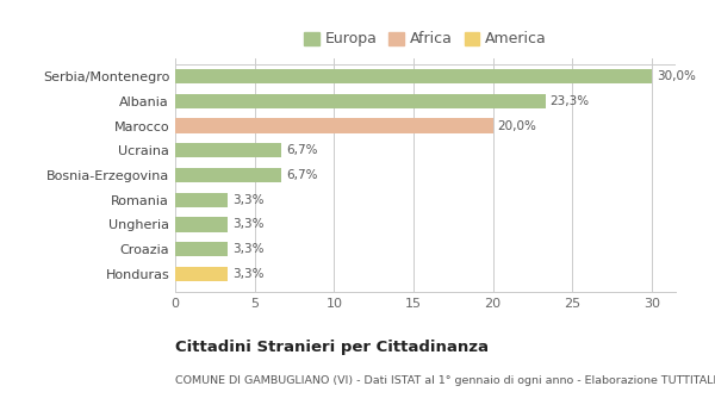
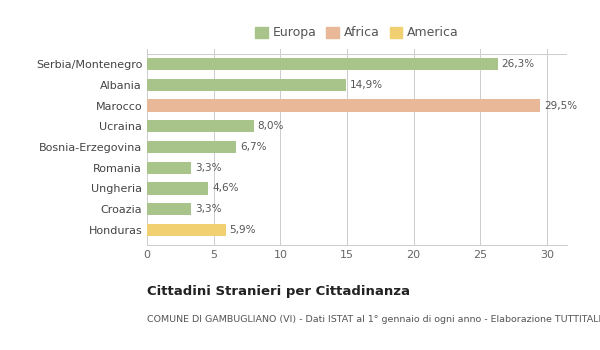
Serbia/Montenegro: 30,0% -> 26,3%
Albania: 23,3% -> 14,9%
Marocco: 20,0% -> 29,5%
Ucraina: 6,7% -> 8,0%
Ungheria: 3,3% -> 4,6%
Honduras: 3,3% -> 5,9%
